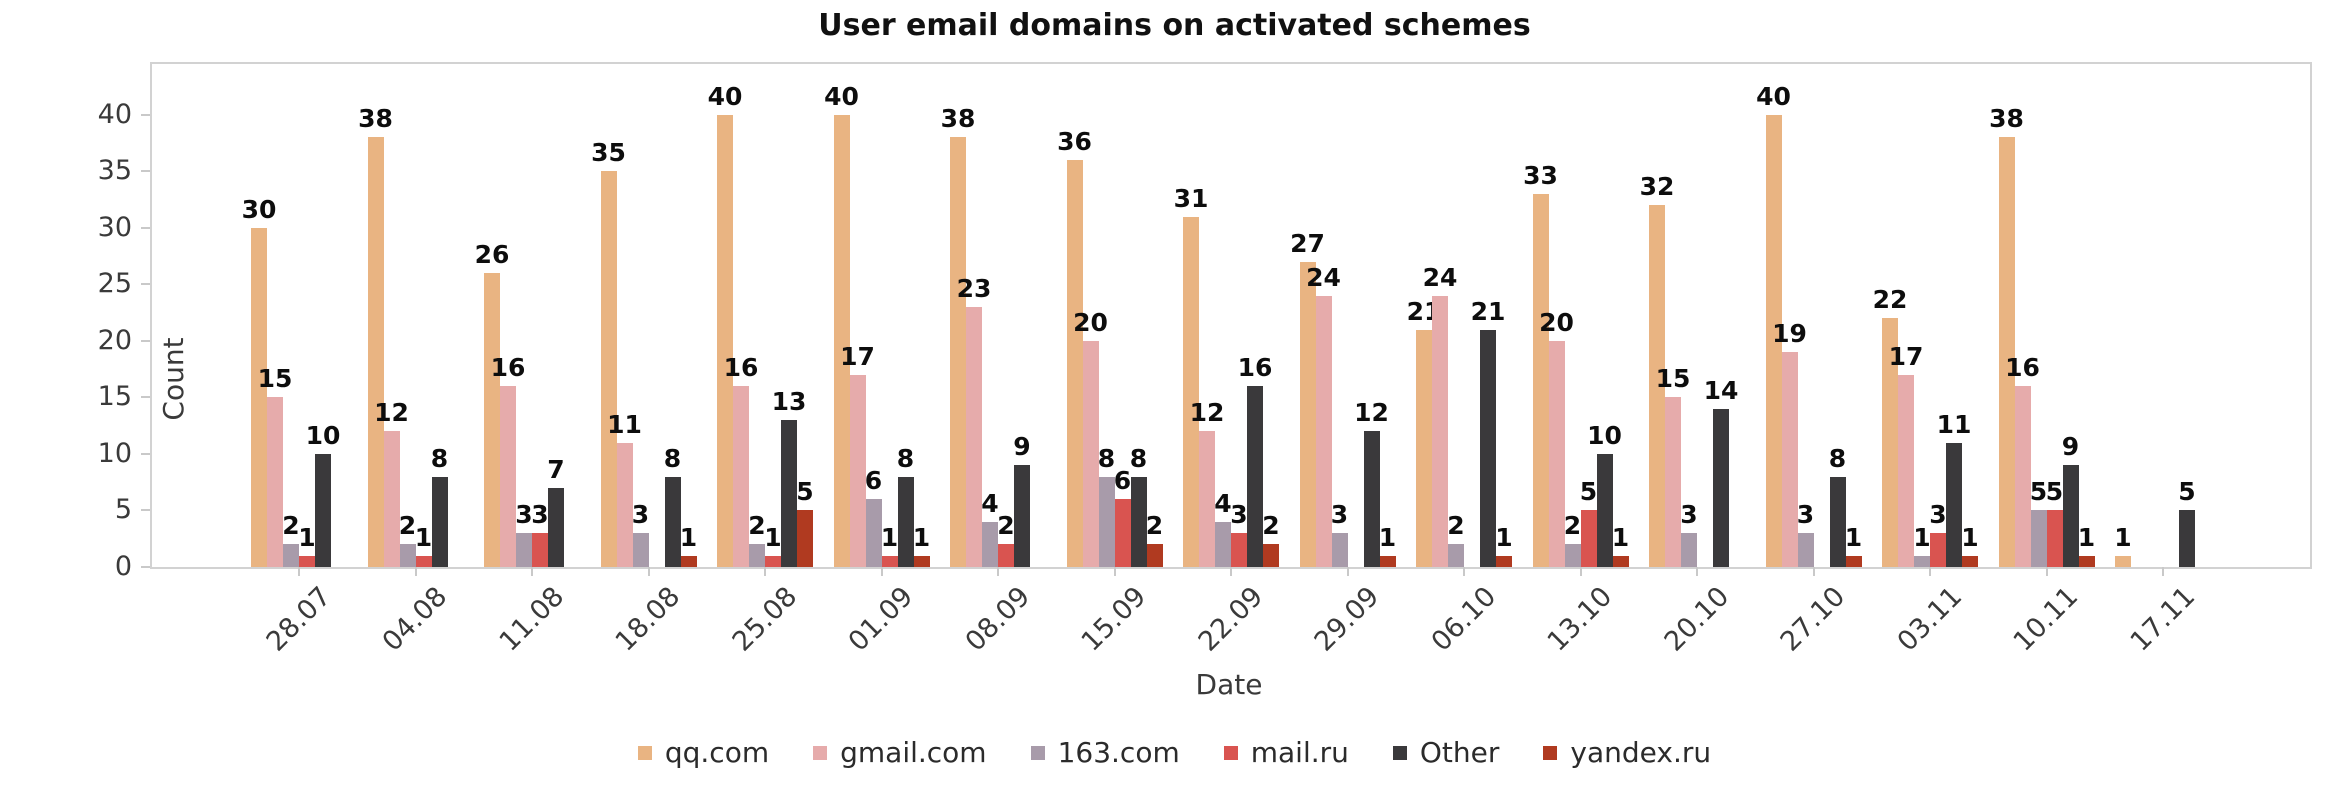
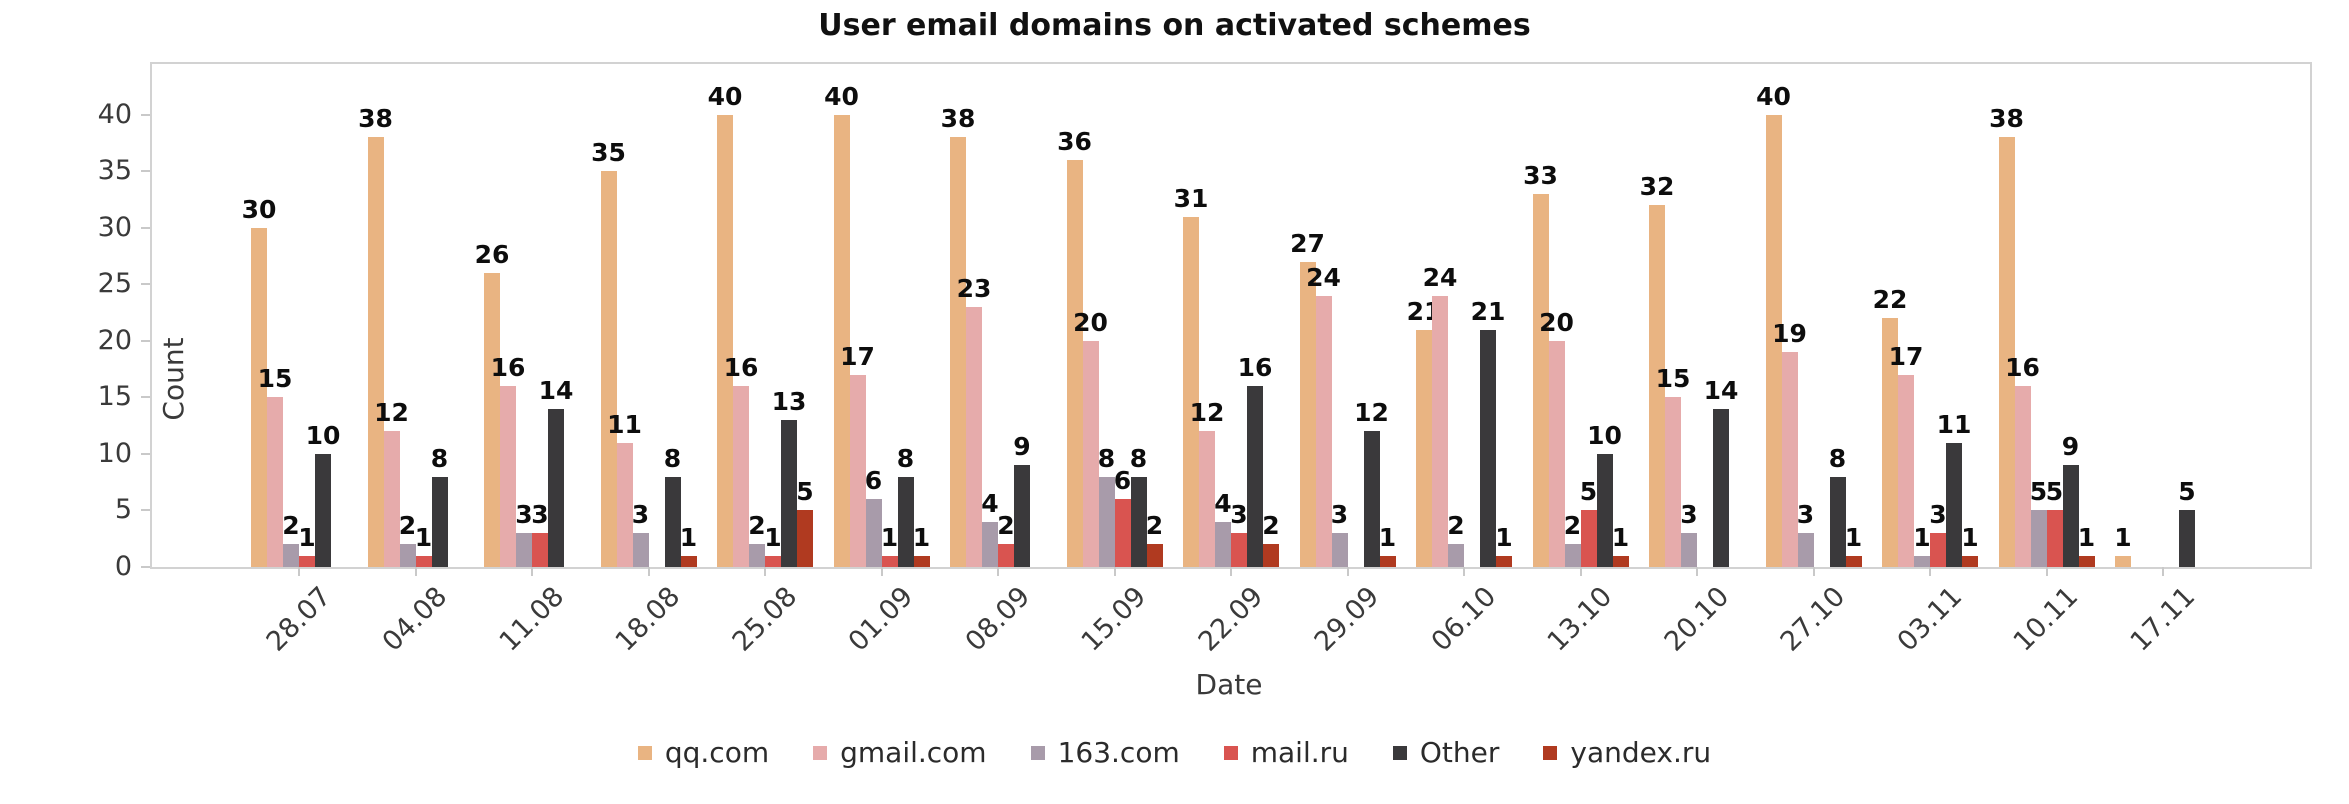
Other/11.08: 7 -> 14
